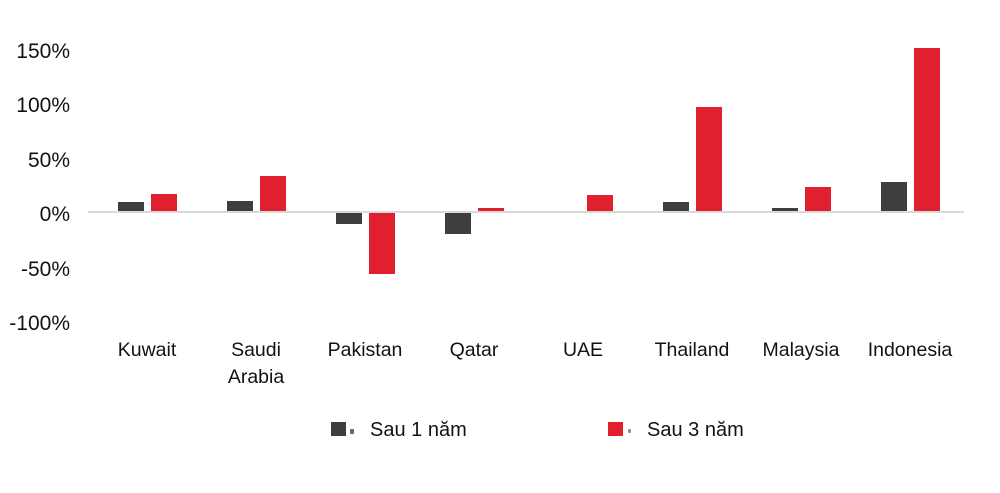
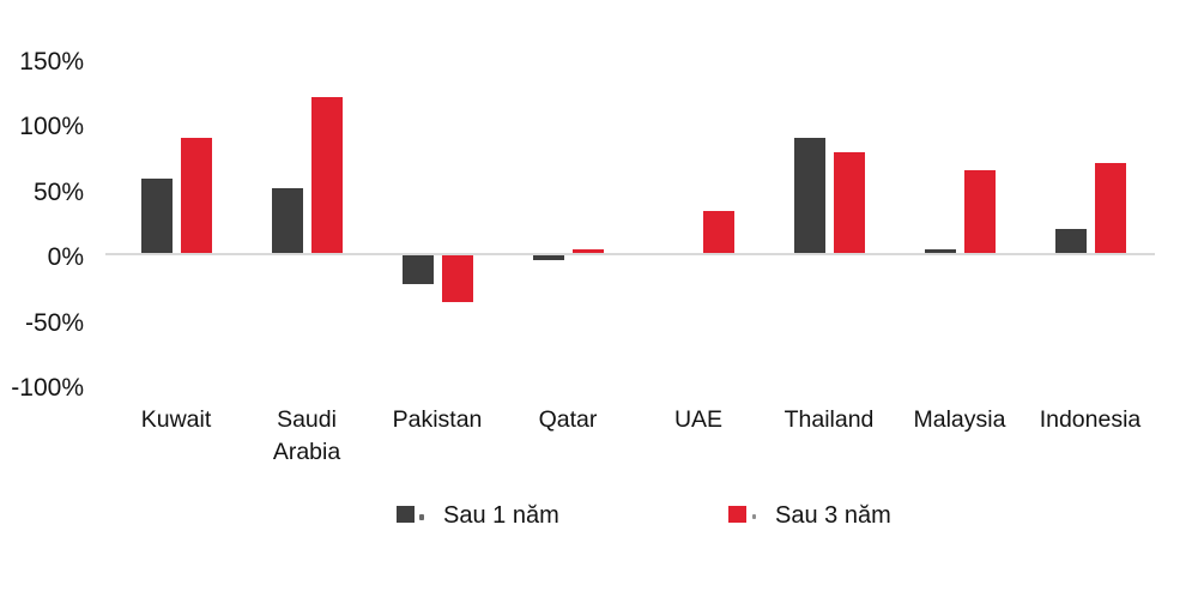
Sau 1 năm/Kuwait: 8% -> 57%
Sau 3 năm/Kuwait: 16% -> 88%
Sau 1 năm/Saudi Arabia: 9% -> 50%
Sau 3 năm/Saudi Arabia: 32% -> 119%
Sau 1 năm/Pakistan: -10% -> -22%
Sau 3 năm/Pakistan: -56% -> -36%
Sau 1 năm/Qatar: -19% -> -4%
Sau 3 năm/UAE: 15% -> 32%
Sau 1 năm/Thailand: 8% -> 88%
Sau 3 năm/Thailand: 95% -> 77%
Sau 3 năm/Malaysia: 22% -> 63%
Sau 1 năm/Indonesia: 27% -> 18%
Sau 3 năm/Indonesia: 150% -> 69%
